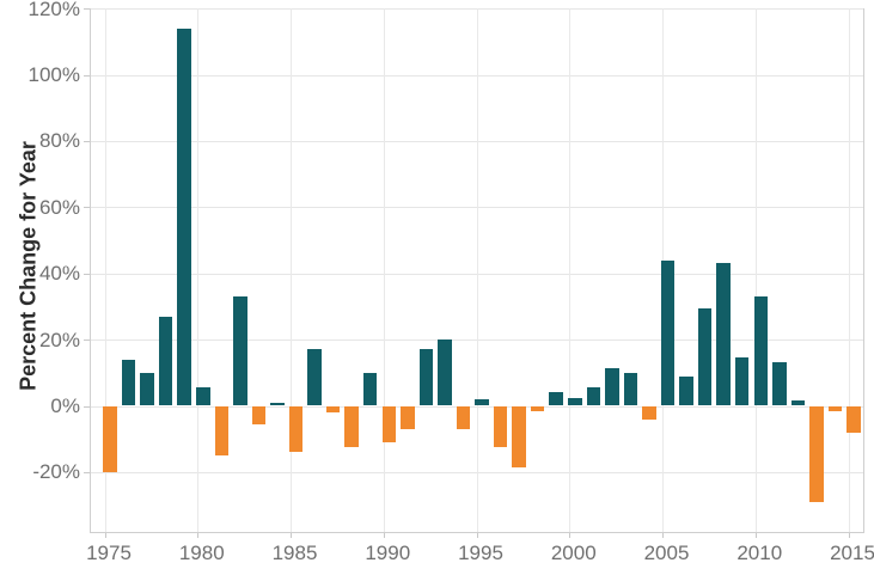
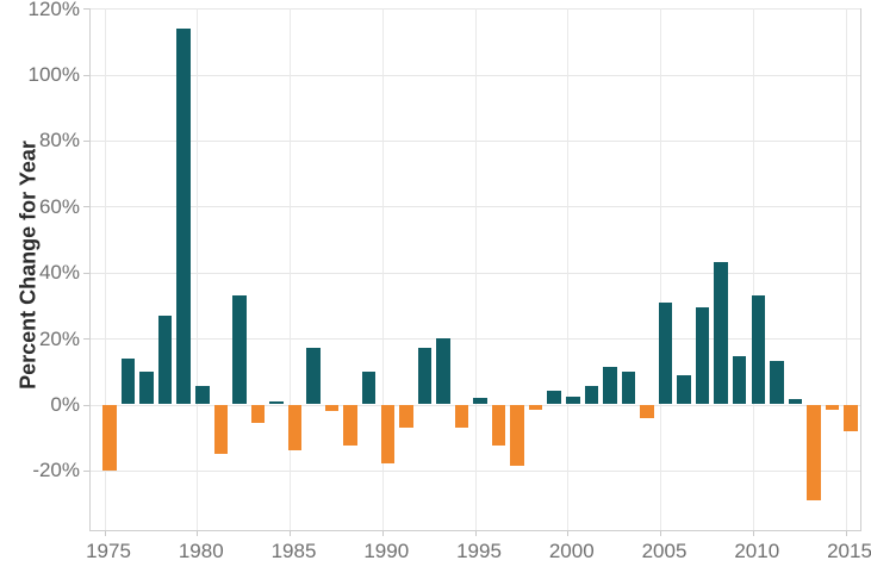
1990: -11% -> -18%
2005: 44% -> 31%
